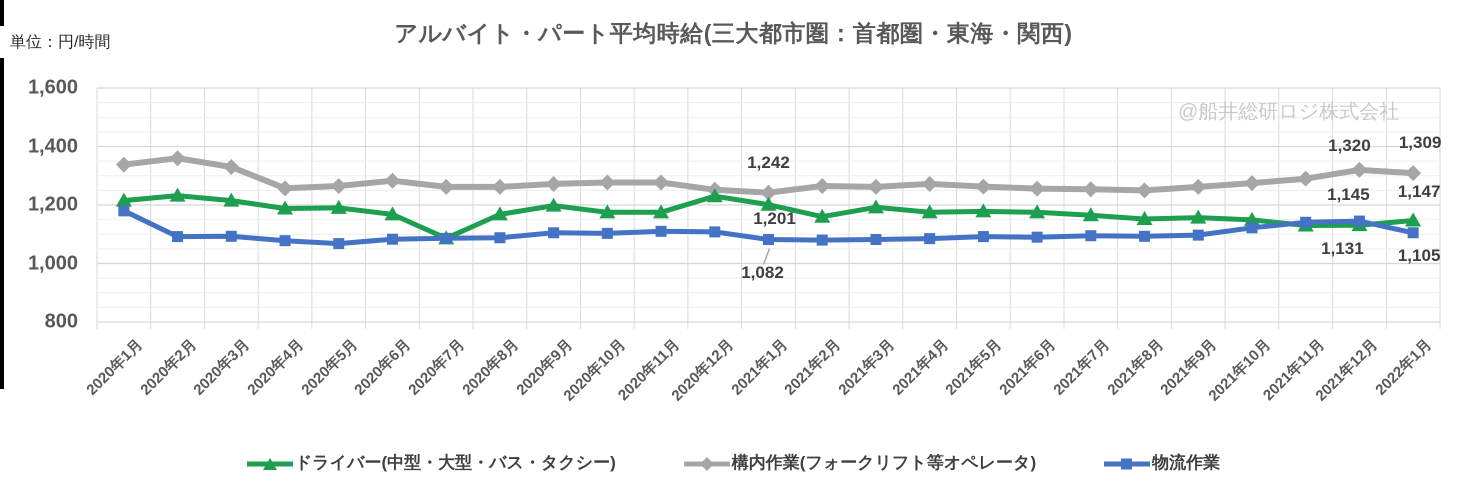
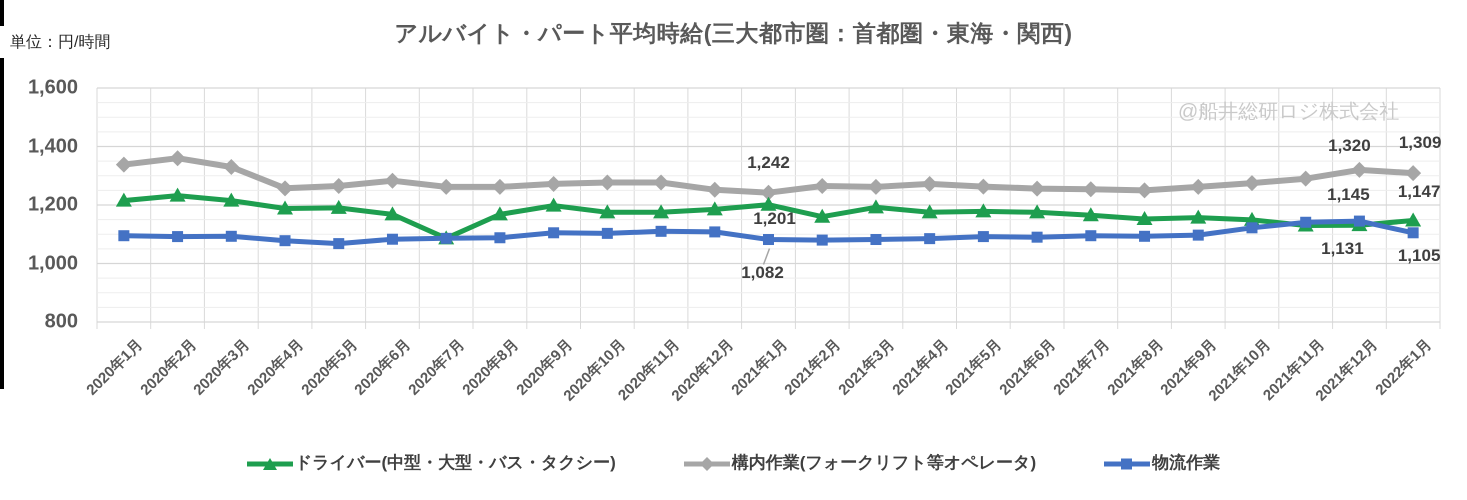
物流作業/2020年1月: 1180 -> 1100
ドライバー(中型・大型・バス・タクシー)/2020年12月: 1230 -> 1180
